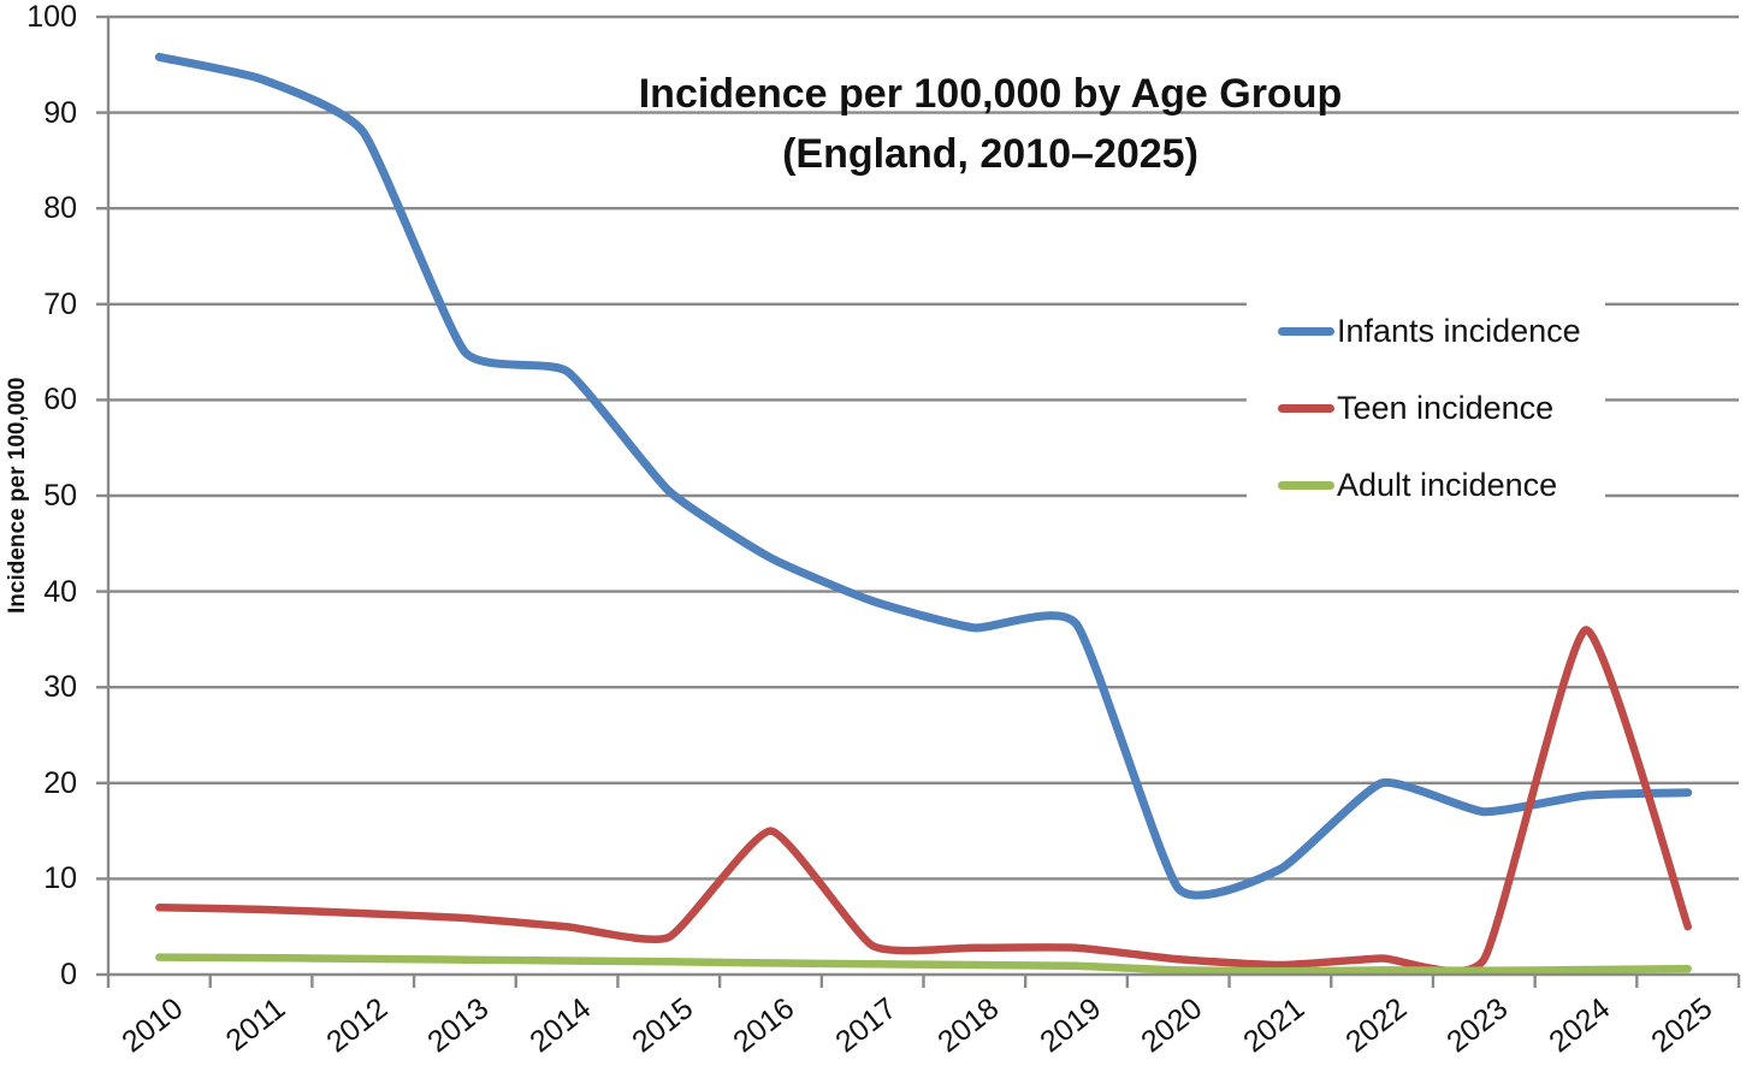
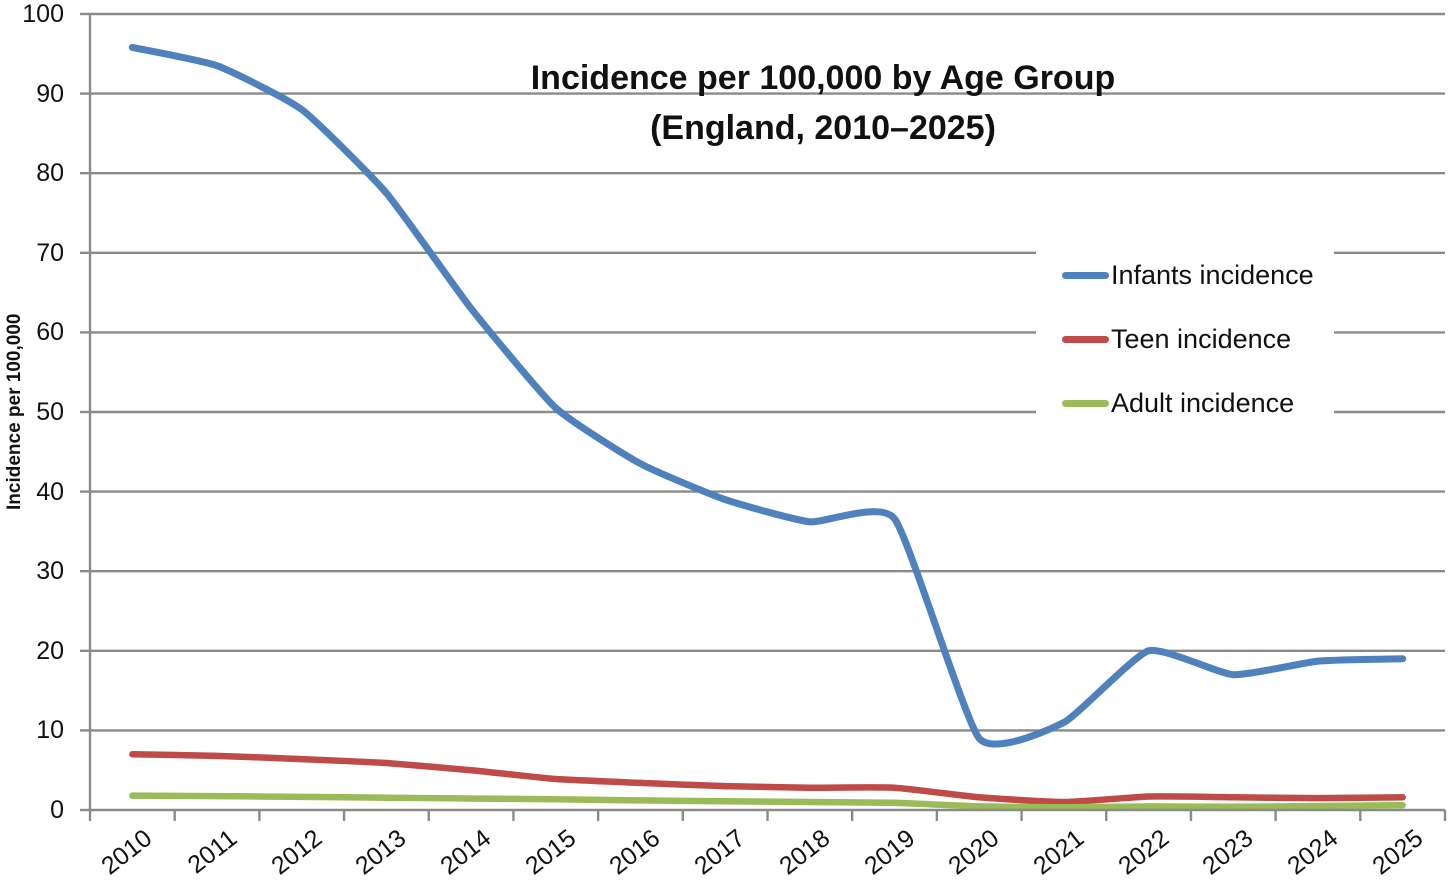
Infants incidence/2013: 65 -> 78
Teen incidence/2016: 15 -> 3
Teen incidence/2024: 36 -> 2
Teen incidence/2025: 5 -> 2
